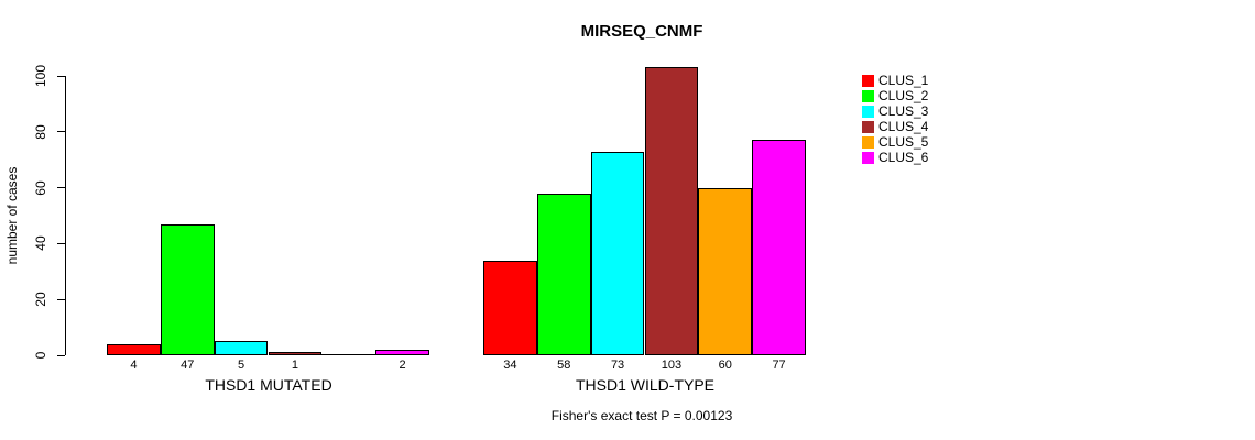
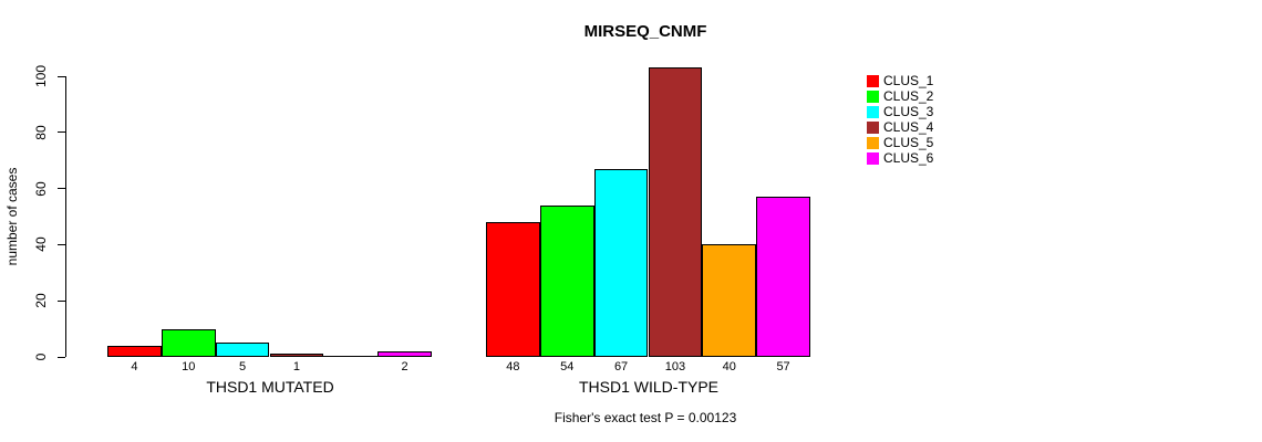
CLUS_2/THSD1 MUTATED: 47 -> 10
CLUS_1/THSD1 WILD-TYPE: 34 -> 48
CLUS_2/THSD1 WILD-TYPE: 58 -> 54
CLUS_3/THSD1 WILD-TYPE: 73 -> 67
CLUS_5/THSD1 WILD-TYPE: 60 -> 40
CLUS_6/THSD1 WILD-TYPE: 77 -> 57
